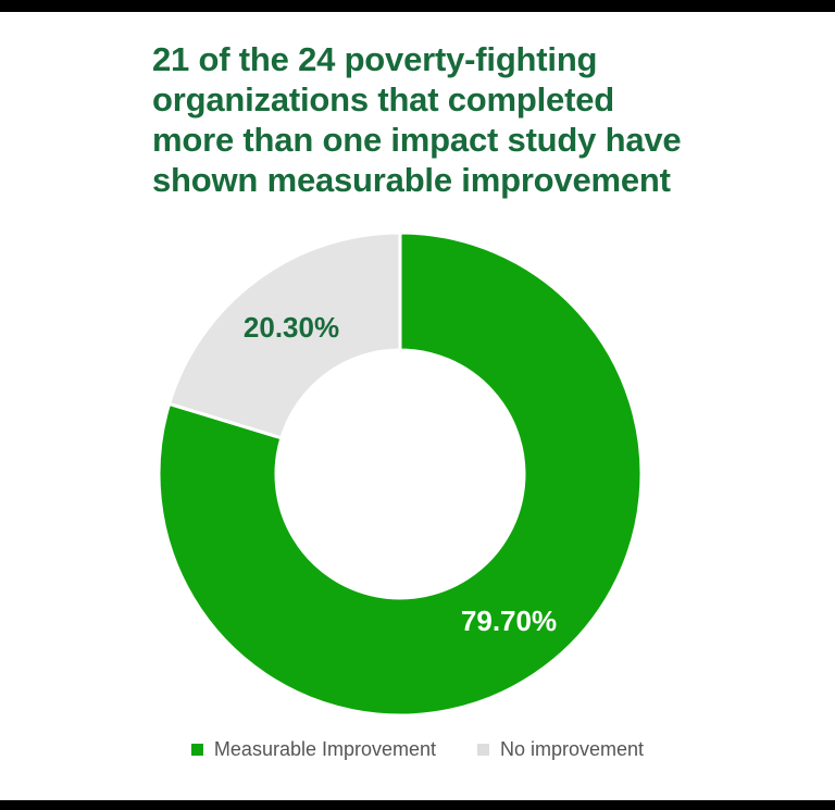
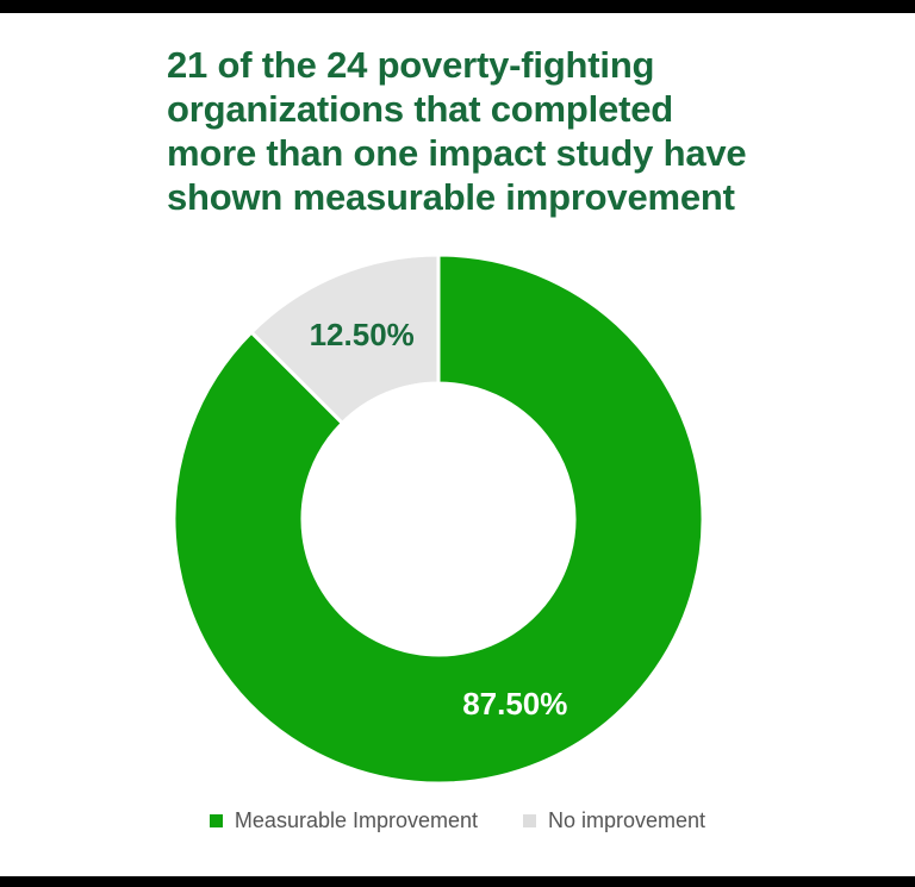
Measurable Improvement: 79.70% -> 87.50%
No improvement: 20.30% -> 12.50%
